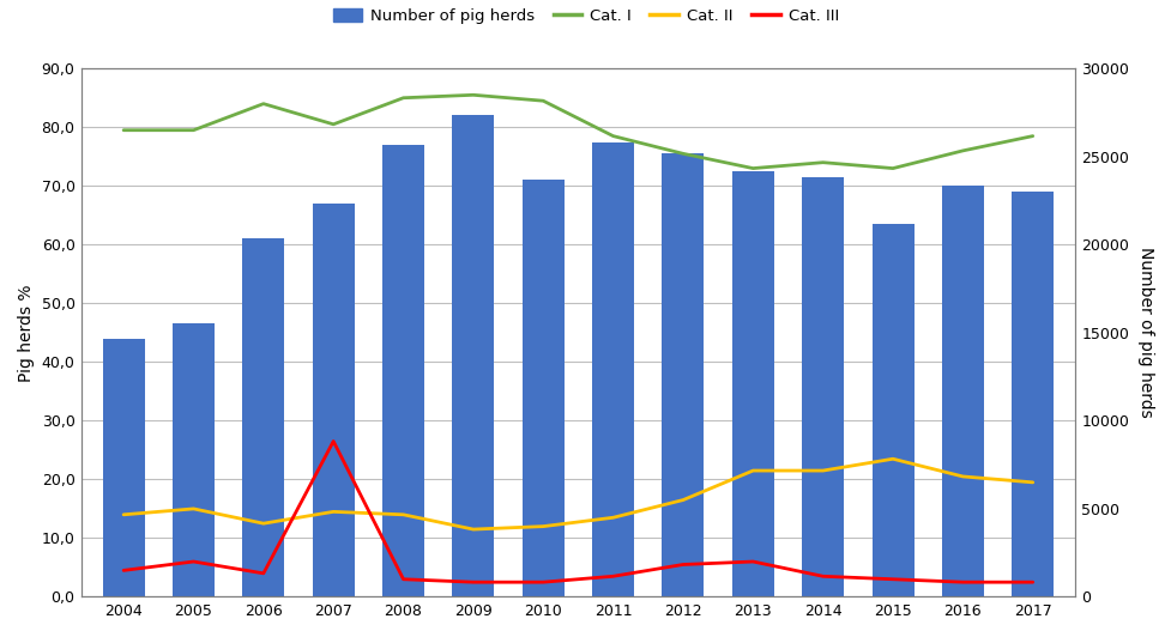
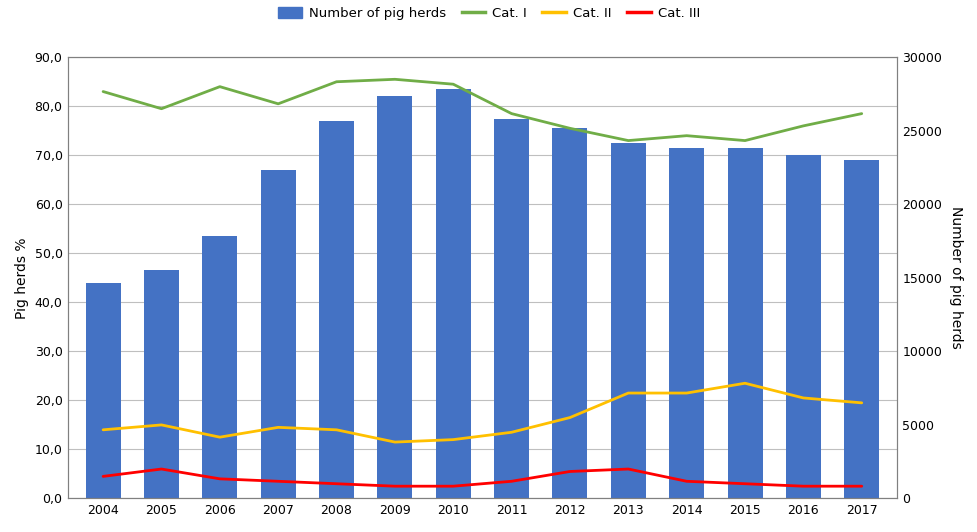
Cat. I/2004: 79,5 -> 83,0
Number of pig herds/2006: 61,0 -> 53,5
Cat. III/2007: 26,5 -> 3,5
Number of pig herds/2010: 71,0 -> 83,5
Number of pig herds/2015: 63,5 -> 71,5
